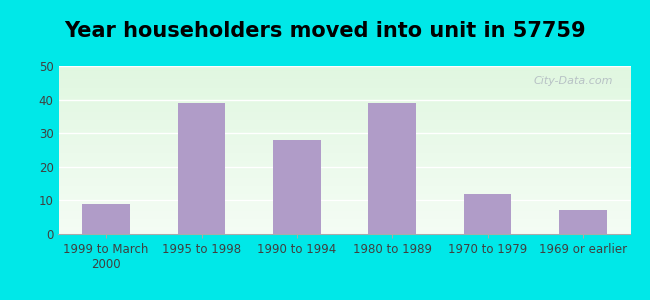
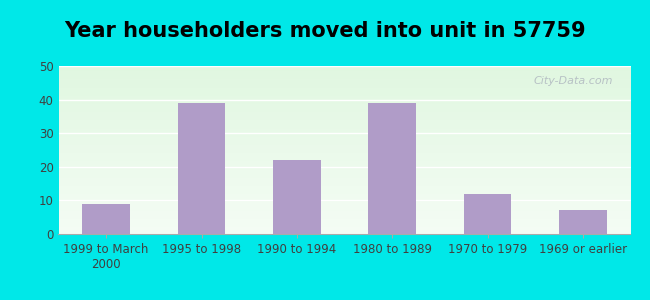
1990 to 1994: 28 -> 22
